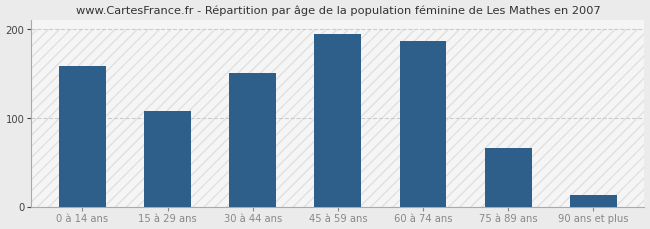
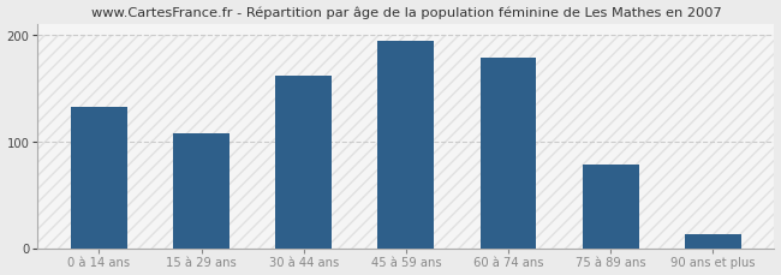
0 à 14 ans: 158 -> 132
30 à 44 ans: 150 -> 162
60 à 74 ans: 186 -> 178
75 à 89 ans: 66 -> 78
